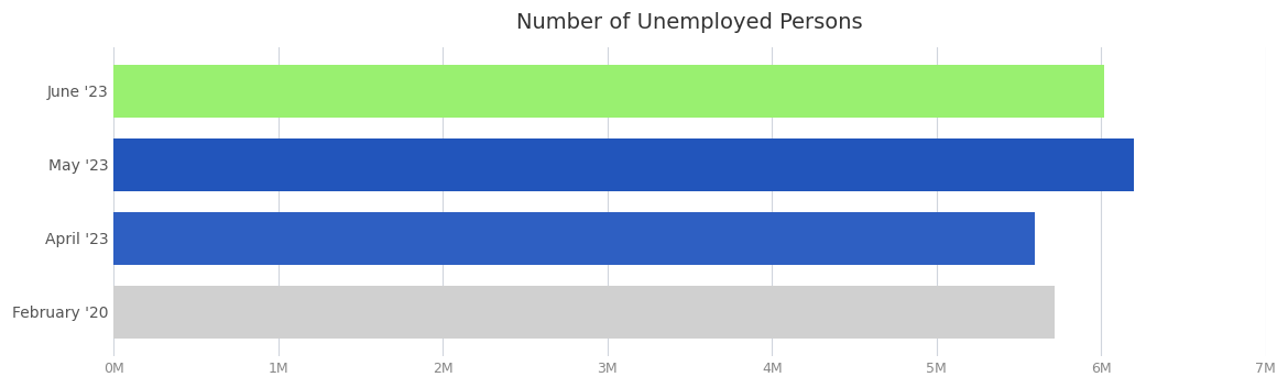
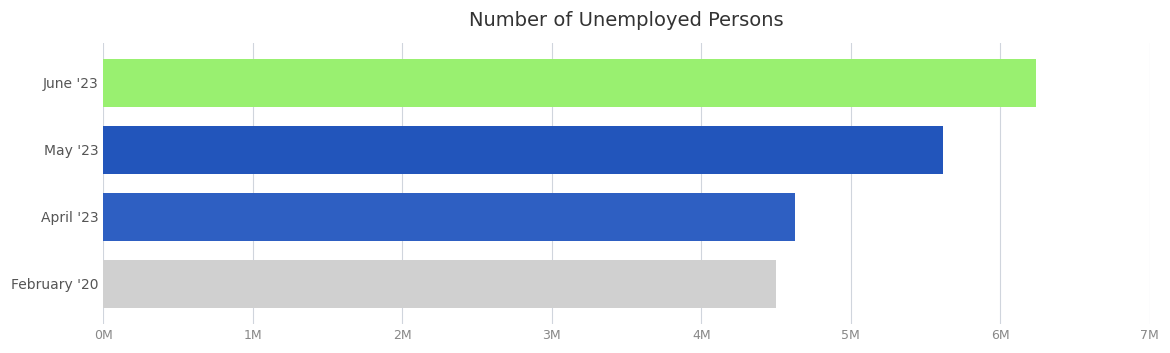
June '23: 6.02M -> 6.24M
May '23: 6.20M -> 5.62M
April '23: 5.60M -> 4.63M
February '20: 5.72M -> 4.50M
